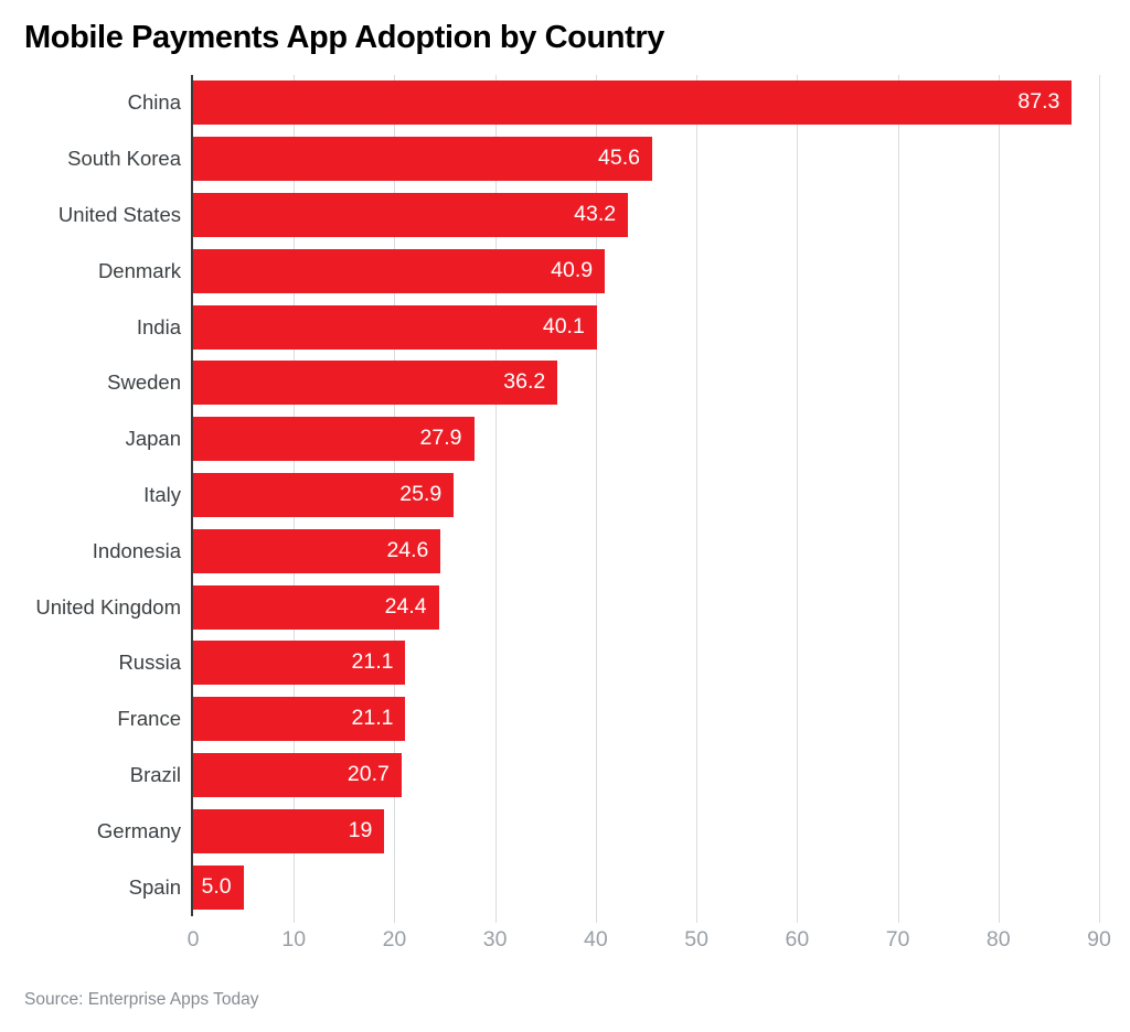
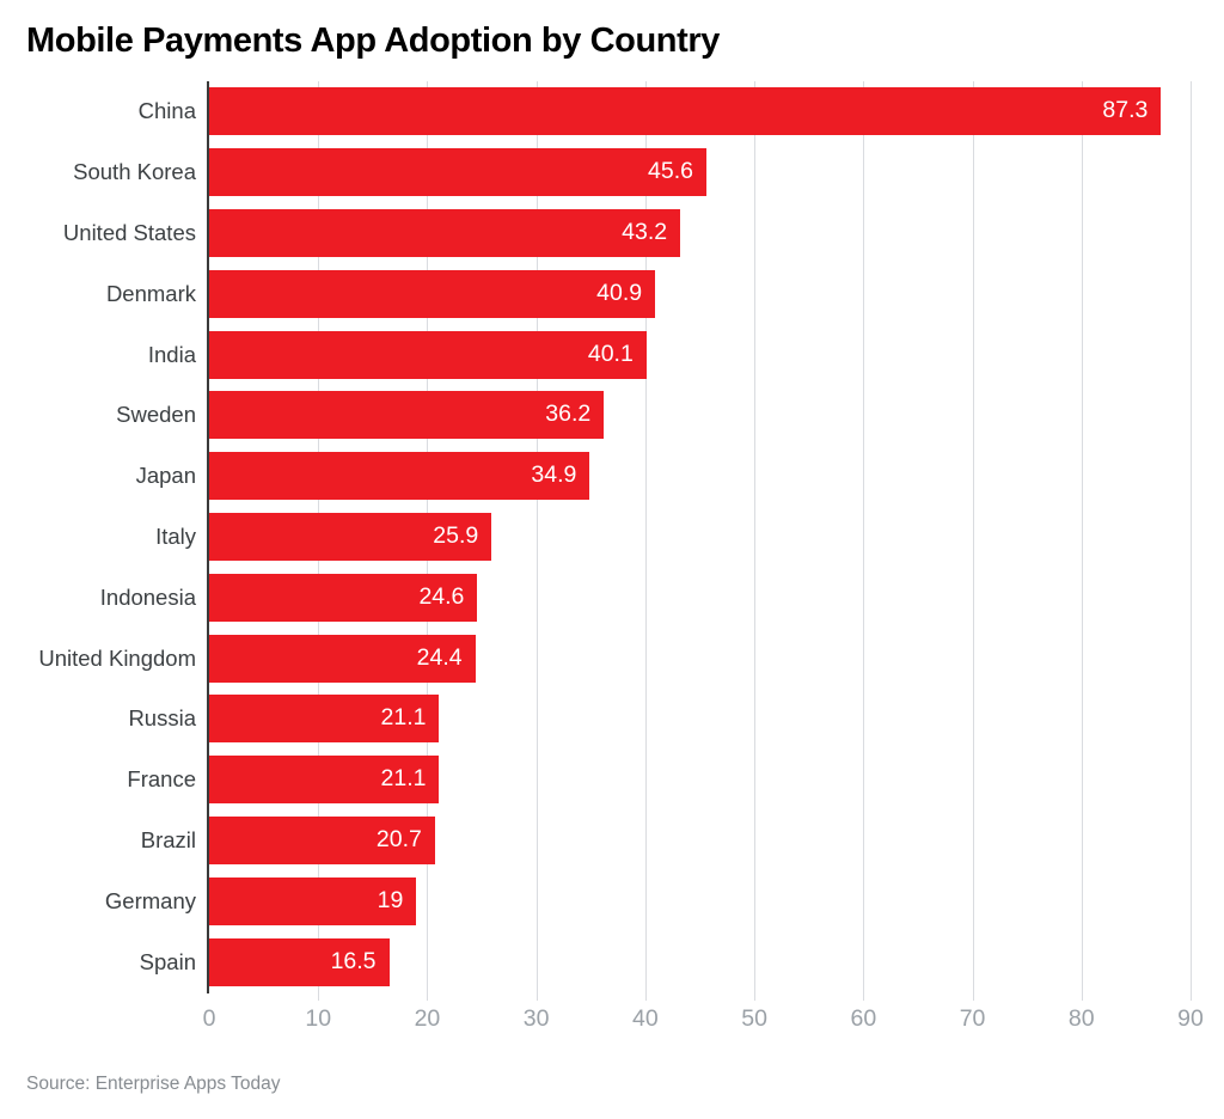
Japan: 27.9 -> 34.9
Spain: 5.0 -> 16.5
